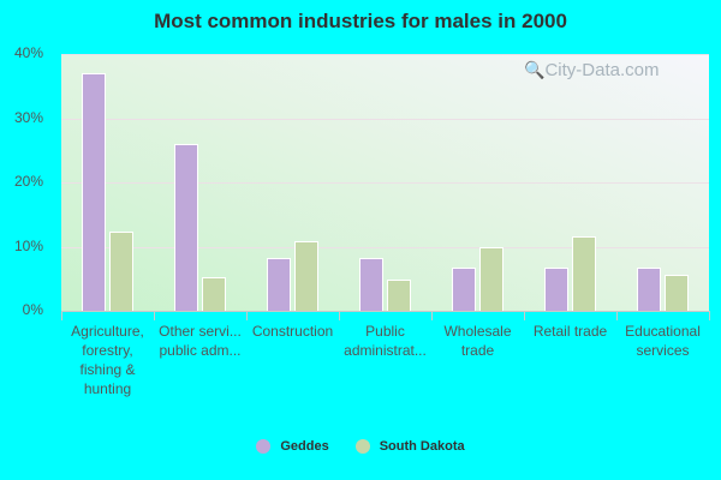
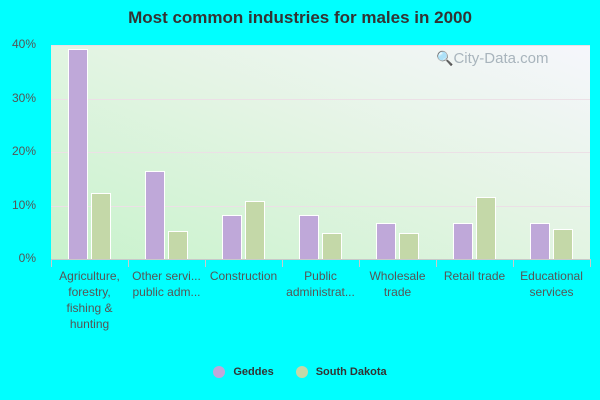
Geddes/Agriculture, forestry, fishing & hunting: 37% -> 39%
Geddes/Other servi... public adm...: 26% -> 16%
South Dakota/Wholesale trade: 10% -> 5%
